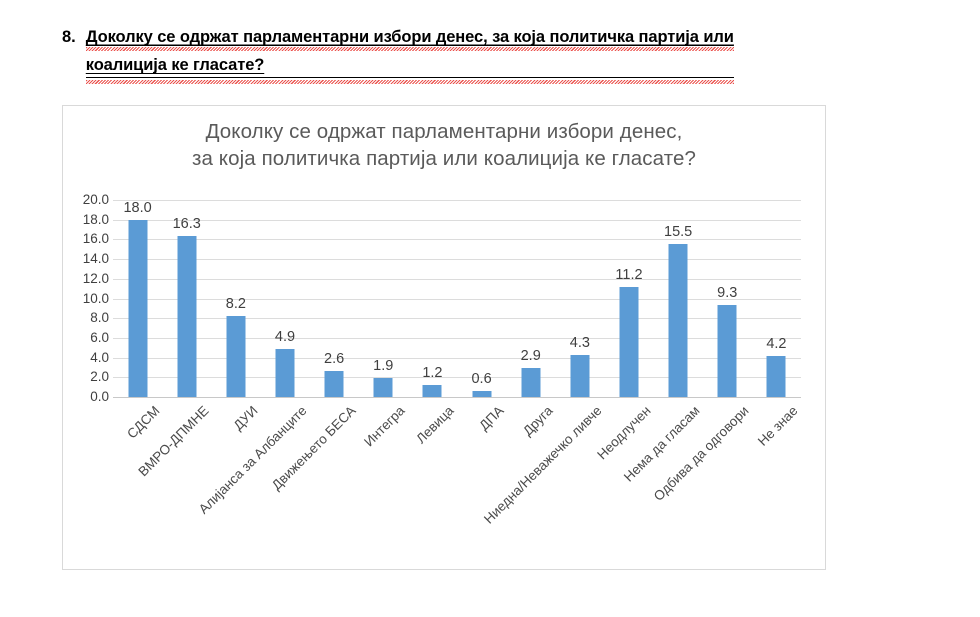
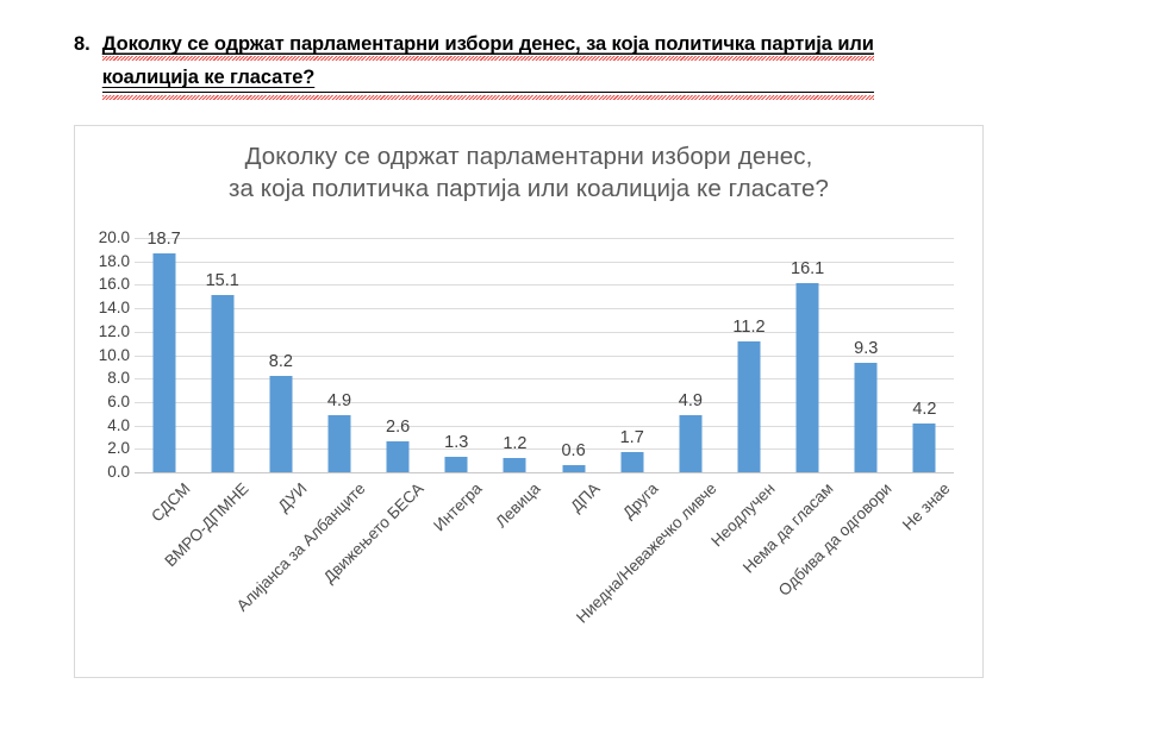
СДСМ: 18.0 -> 18.7
ВМРО-ДПМНЕ: 16.3 -> 15.1
Интегра: 1.9 -> 1.3
Друга: 2.9 -> 1.7
Ниедна/Неважечко ливче: 4.3 -> 4.9
Нема да гласам: 15.5 -> 16.1
